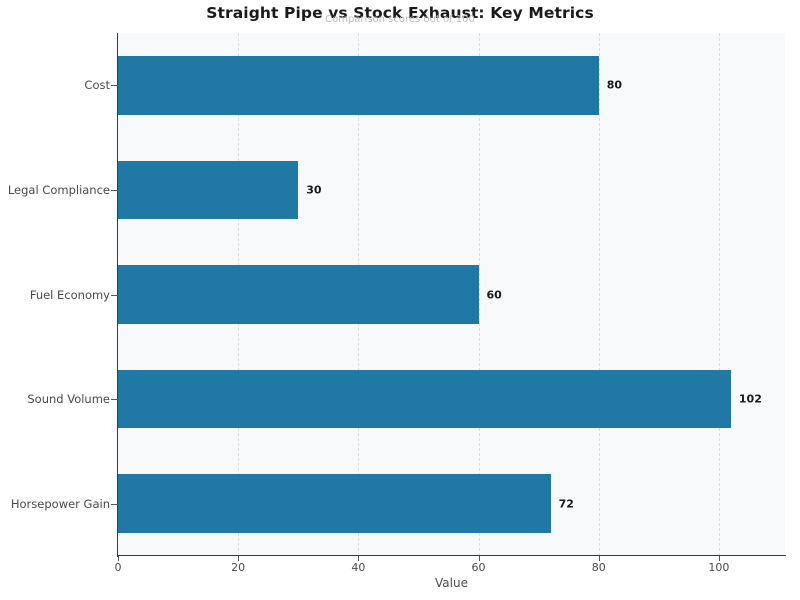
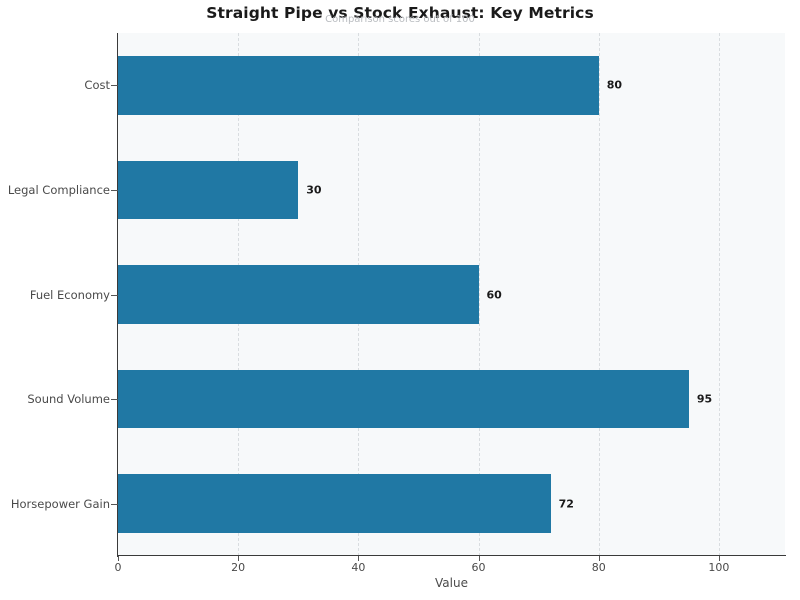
Sound Volume: 102 -> 95
